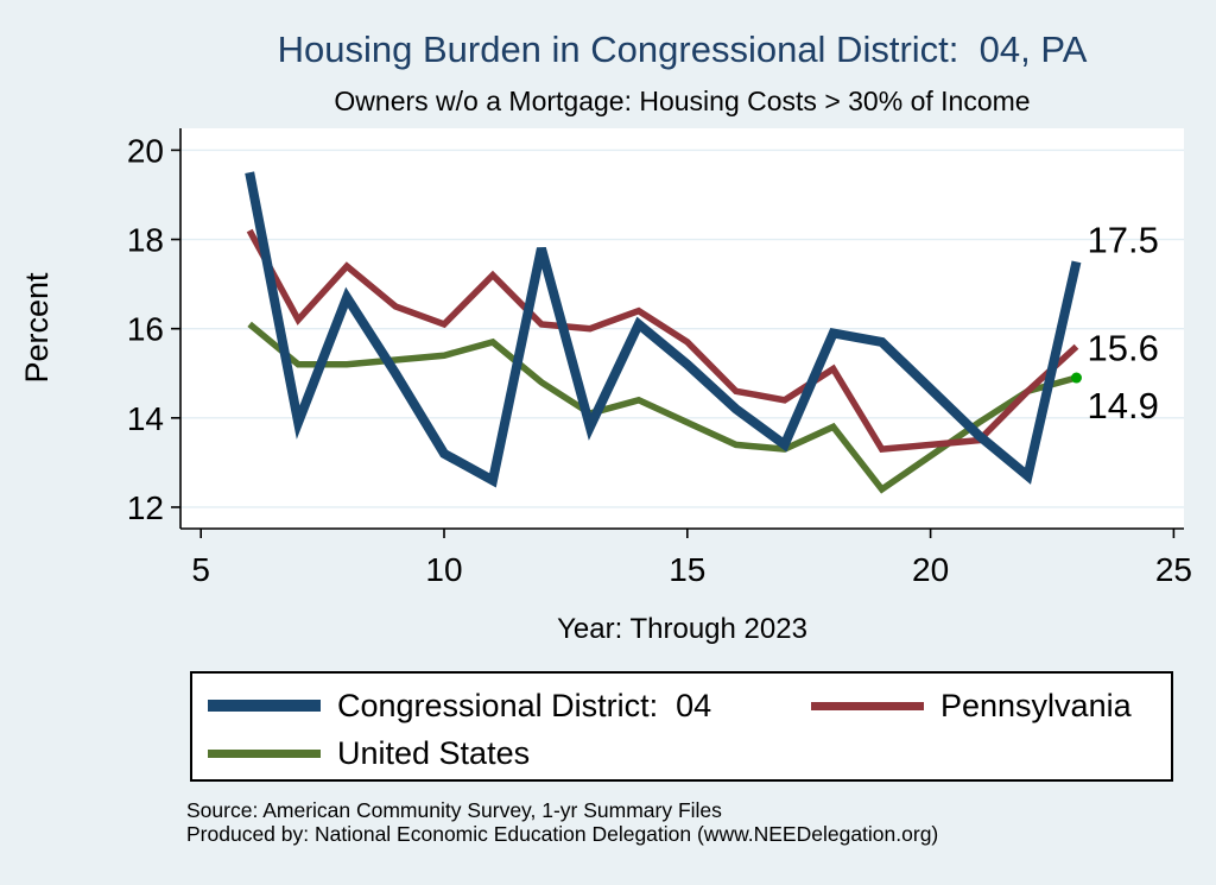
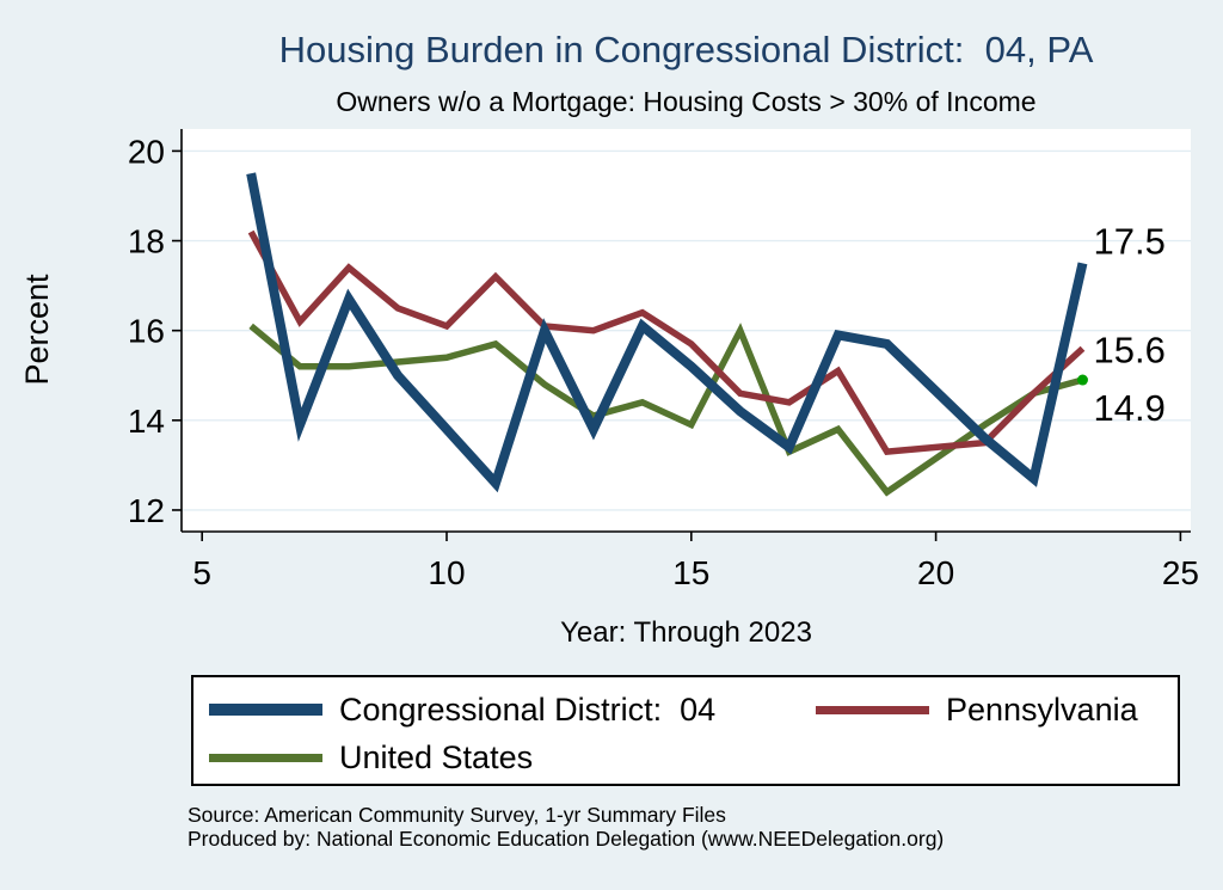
Congressional District: 04/10: 13.2 -> 13.8
Congressional District: 04/12: 17.8 -> 16.0
United States/16: 13.4 -> 16.0
